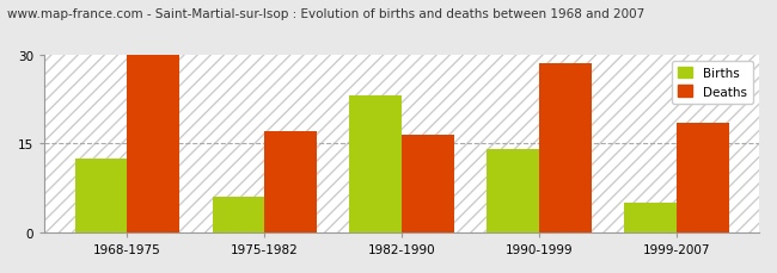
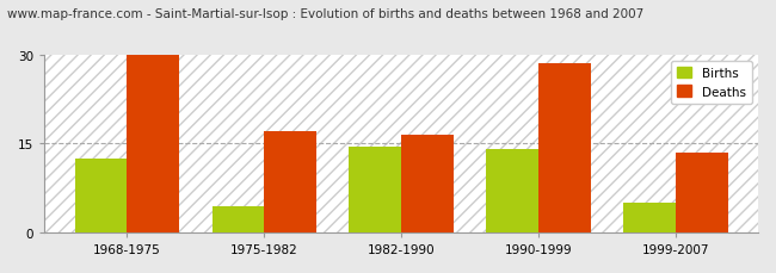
Births/1975-1982: 6.0 -> 4.5
Births/1982-1990: 23.0 -> 14.5
Deaths/1999-2007: 18.5 -> 13.5
